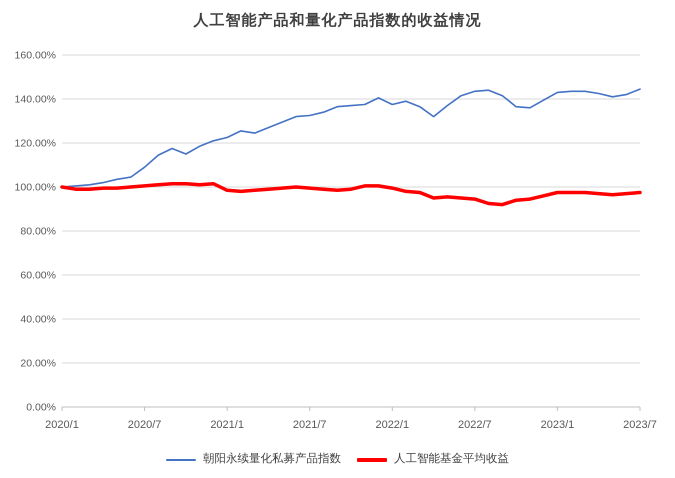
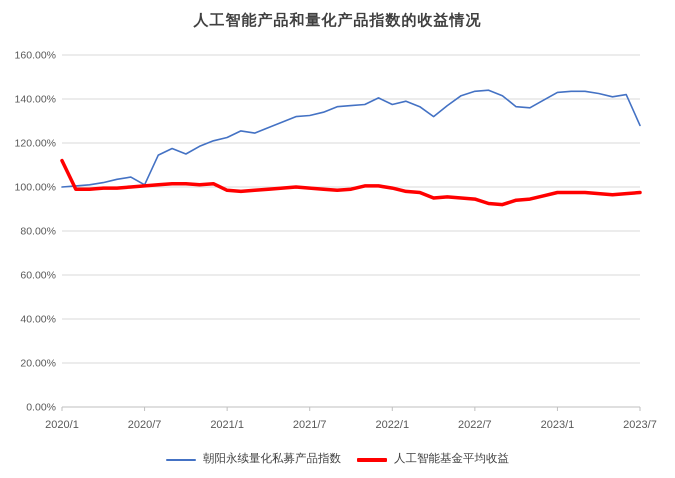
人工智能基金平均收益/2020/1: 100% -> 112%
朝阳永续量化私募产品指数/2020/7: 109% -> 101%
朝阳永续量化私募产品指数/2023/7: 144% -> 128%
